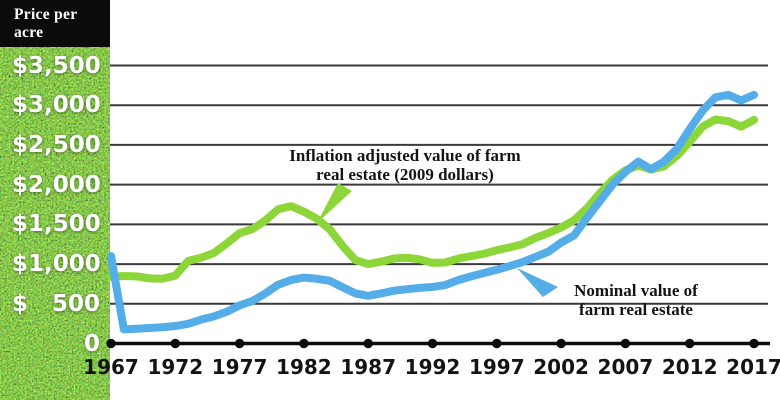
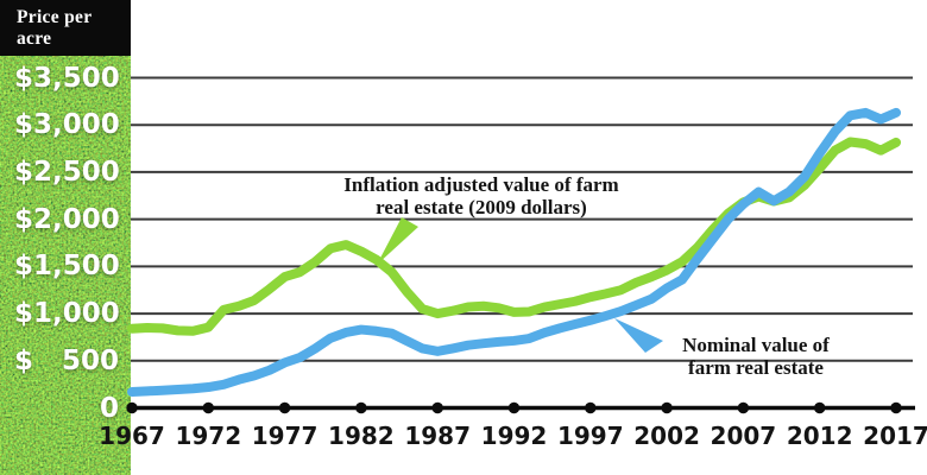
Nominal value of farm real estate/1967: 1100 -> 200
